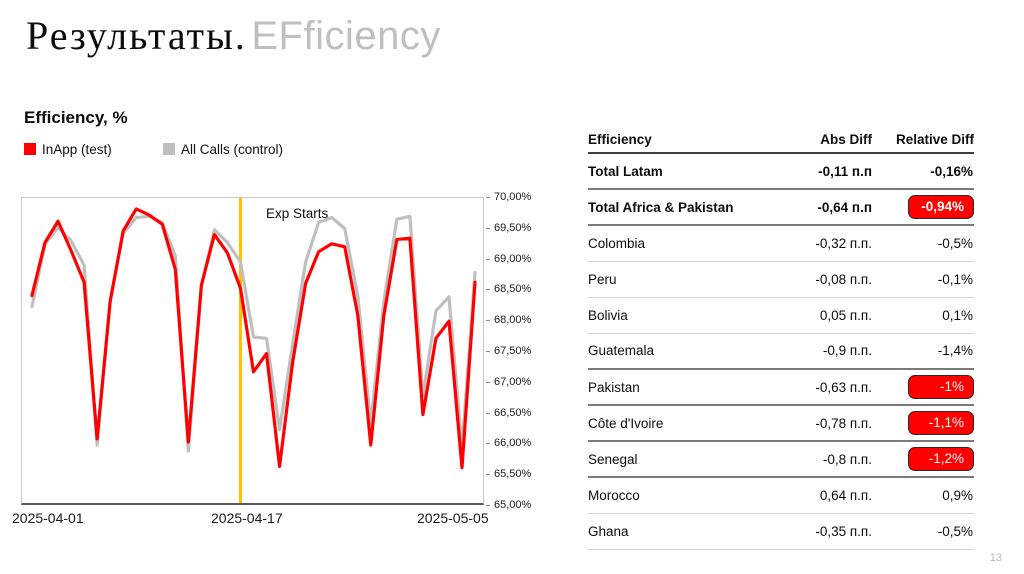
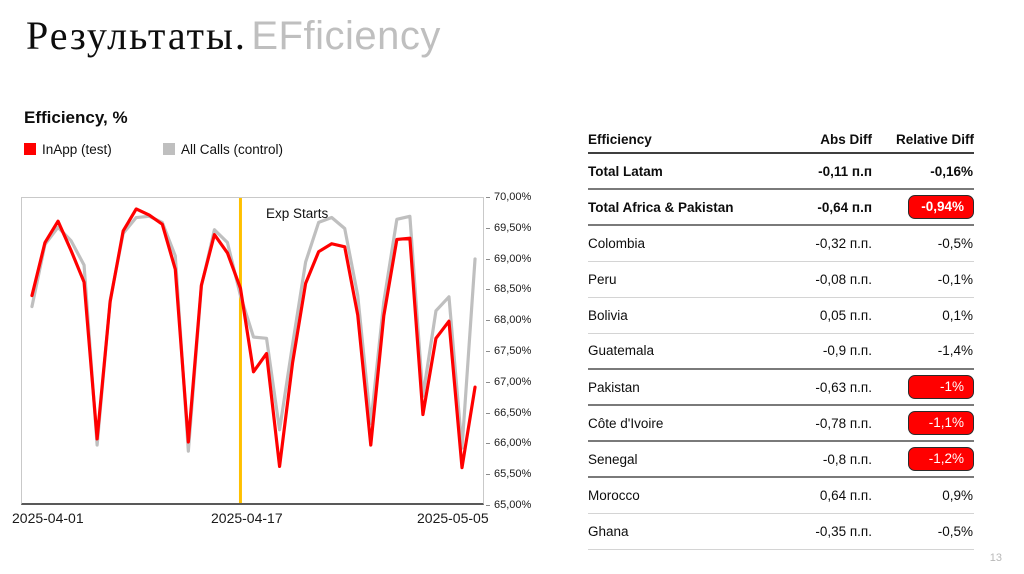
All Calls (control)/2025-04-17: 69,0% -> 68,4%
InApp (test)/2025-05-05: 68,6% -> 66,9%
All Calls (control)/2025-05-05: 68,8% -> 69,0%
